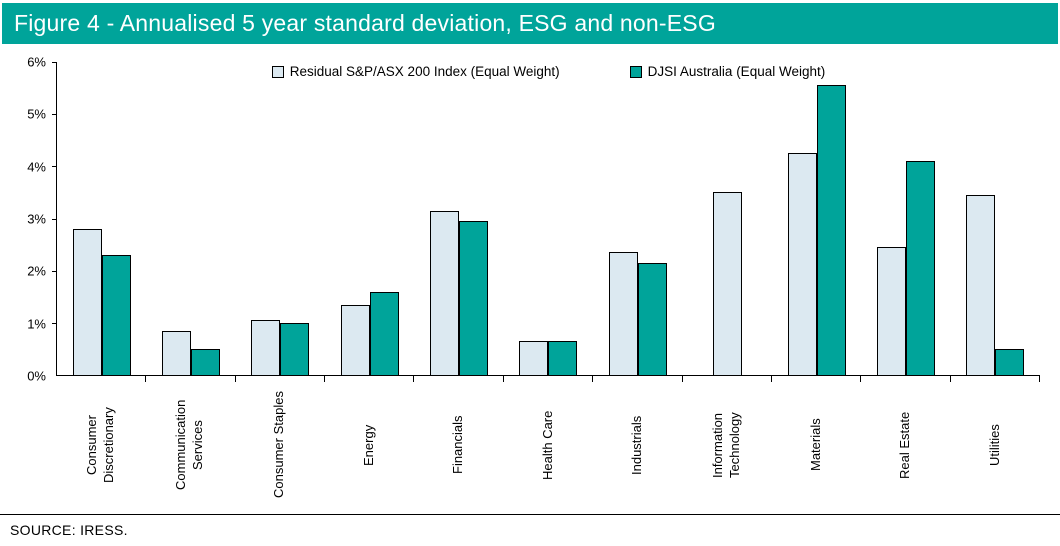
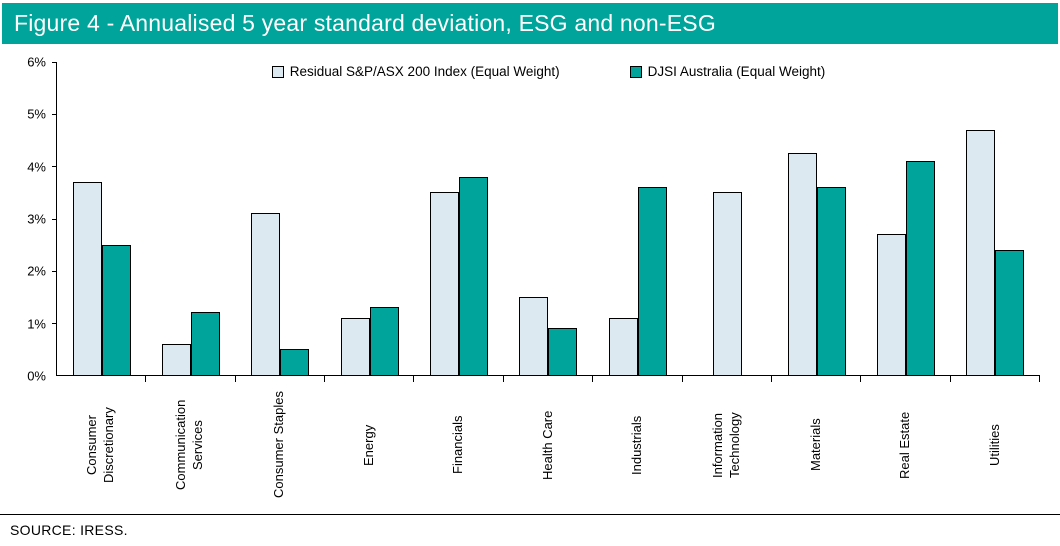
Residual S&P/ASX 200 Index (Equal Weight)/Consumer Discretionary: 2.8% -> 3.7%
DJSI Australia (Equal Weight)/Consumer Discretionary: 2.3% -> 2.5%
Residual S&P/ASX 200 Index (Equal Weight)/Communication Services: 0.8% -> 0.6%
DJSI Australia (Equal Weight)/Communication Services: 0.5% -> 1.2%
Residual S&P/ASX 200 Index (Equal Weight)/Consumer Staples: 1.1% -> 3.1%
DJSI Australia (Equal Weight)/Consumer Staples: 1.0% -> 0.5%
Residual S&P/ASX 200 Index (Equal Weight)/Energy: 1.4% -> 1.1%
DJSI Australia (Equal Weight)/Energy: 1.6% -> 1.3%
Residual S&P/ASX 200 Index (Equal Weight)/Financials: 3.1% -> 3.5%
DJSI Australia (Equal Weight)/Financials: 3.0% -> 3.8%
Residual S&P/ASX 200 Index (Equal Weight)/Health Care: 0.7% -> 1.5%
DJSI Australia (Equal Weight)/Health Care: 0.7% -> 0.9%
Residual S&P/ASX 200 Index (Equal Weight)/Industrials: 2.4% -> 1.1%
DJSI Australia (Equal Weight)/Industrials: 2.1% -> 3.6%
DJSI Australia (Equal Weight)/Materials: 5.5% -> 3.6%
Residual S&P/ASX 200 Index (Equal Weight)/Real Estate: 2.5% -> 2.7%
Residual S&P/ASX 200 Index (Equal Weight)/Utilities: 3.5% -> 4.7%
DJSI Australia (Equal Weight)/Utilities: 0.5% -> 2.4%
